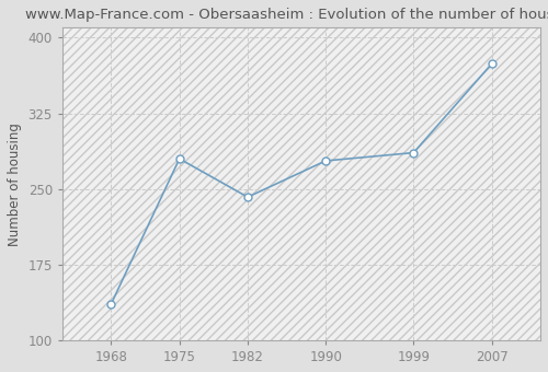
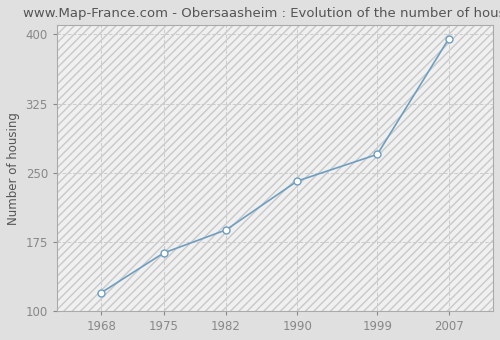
1968: 136 -> 120
1975: 280 -> 163
1982: 242 -> 188
1990: 278 -> 241
1999: 286 -> 270
2007: 374 -> 395
